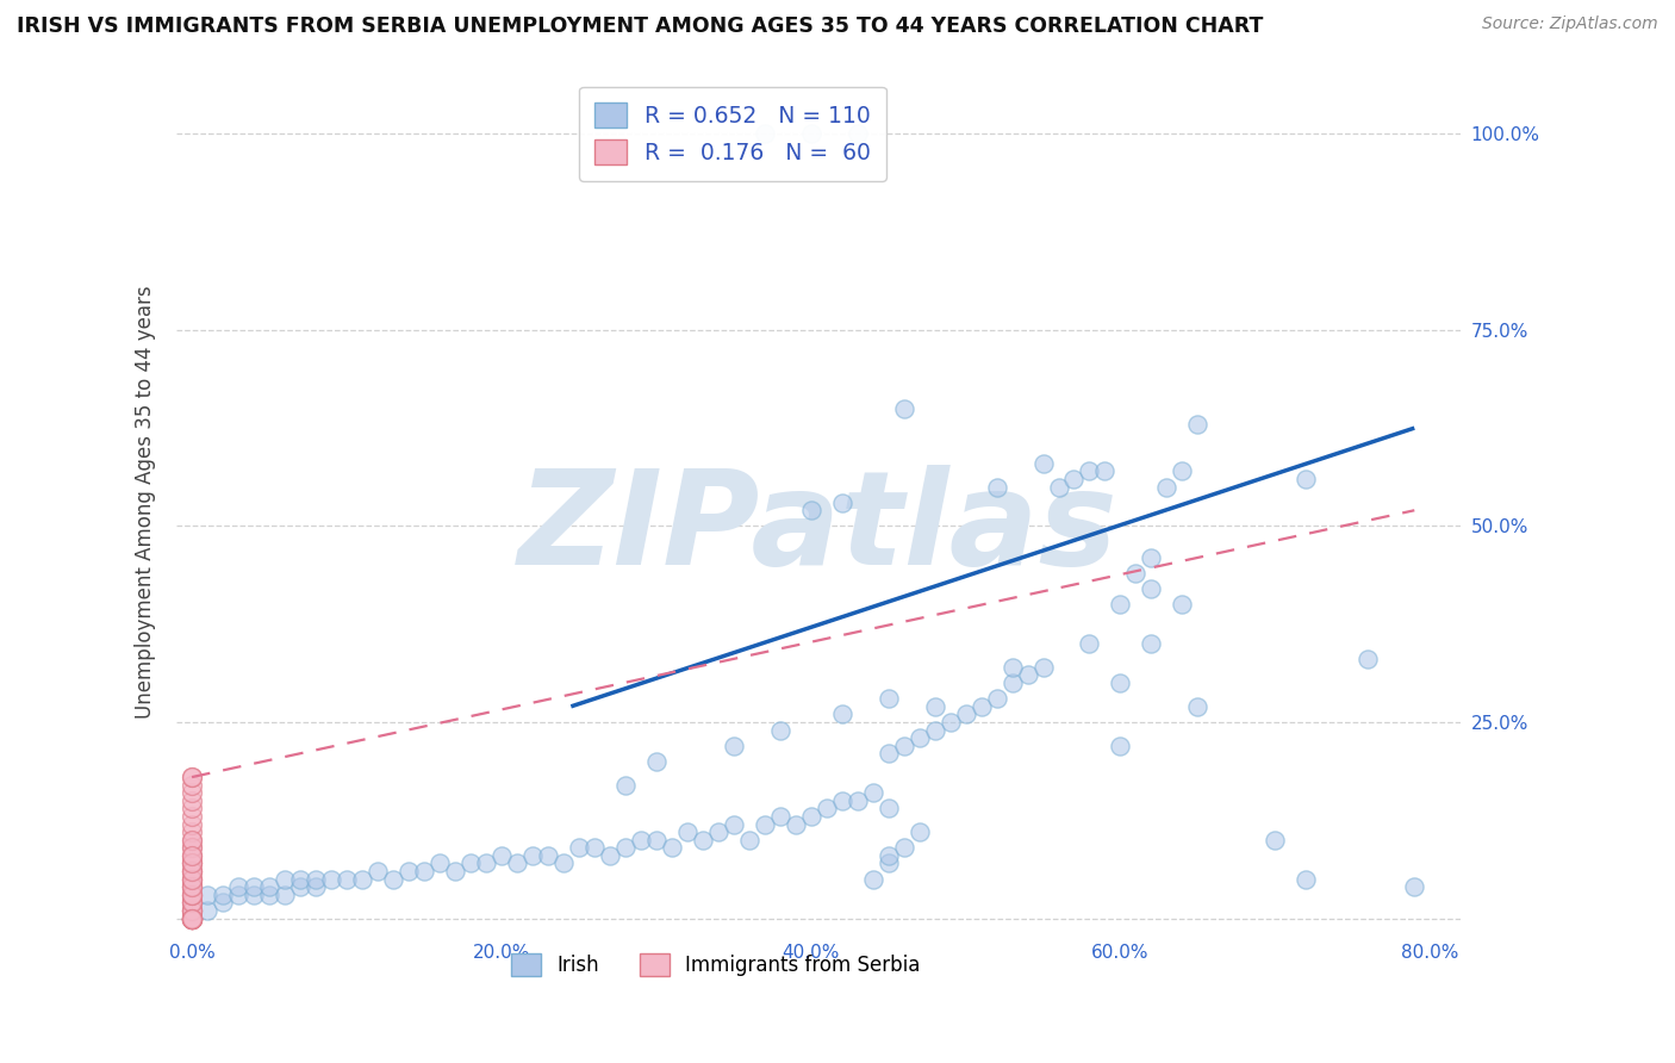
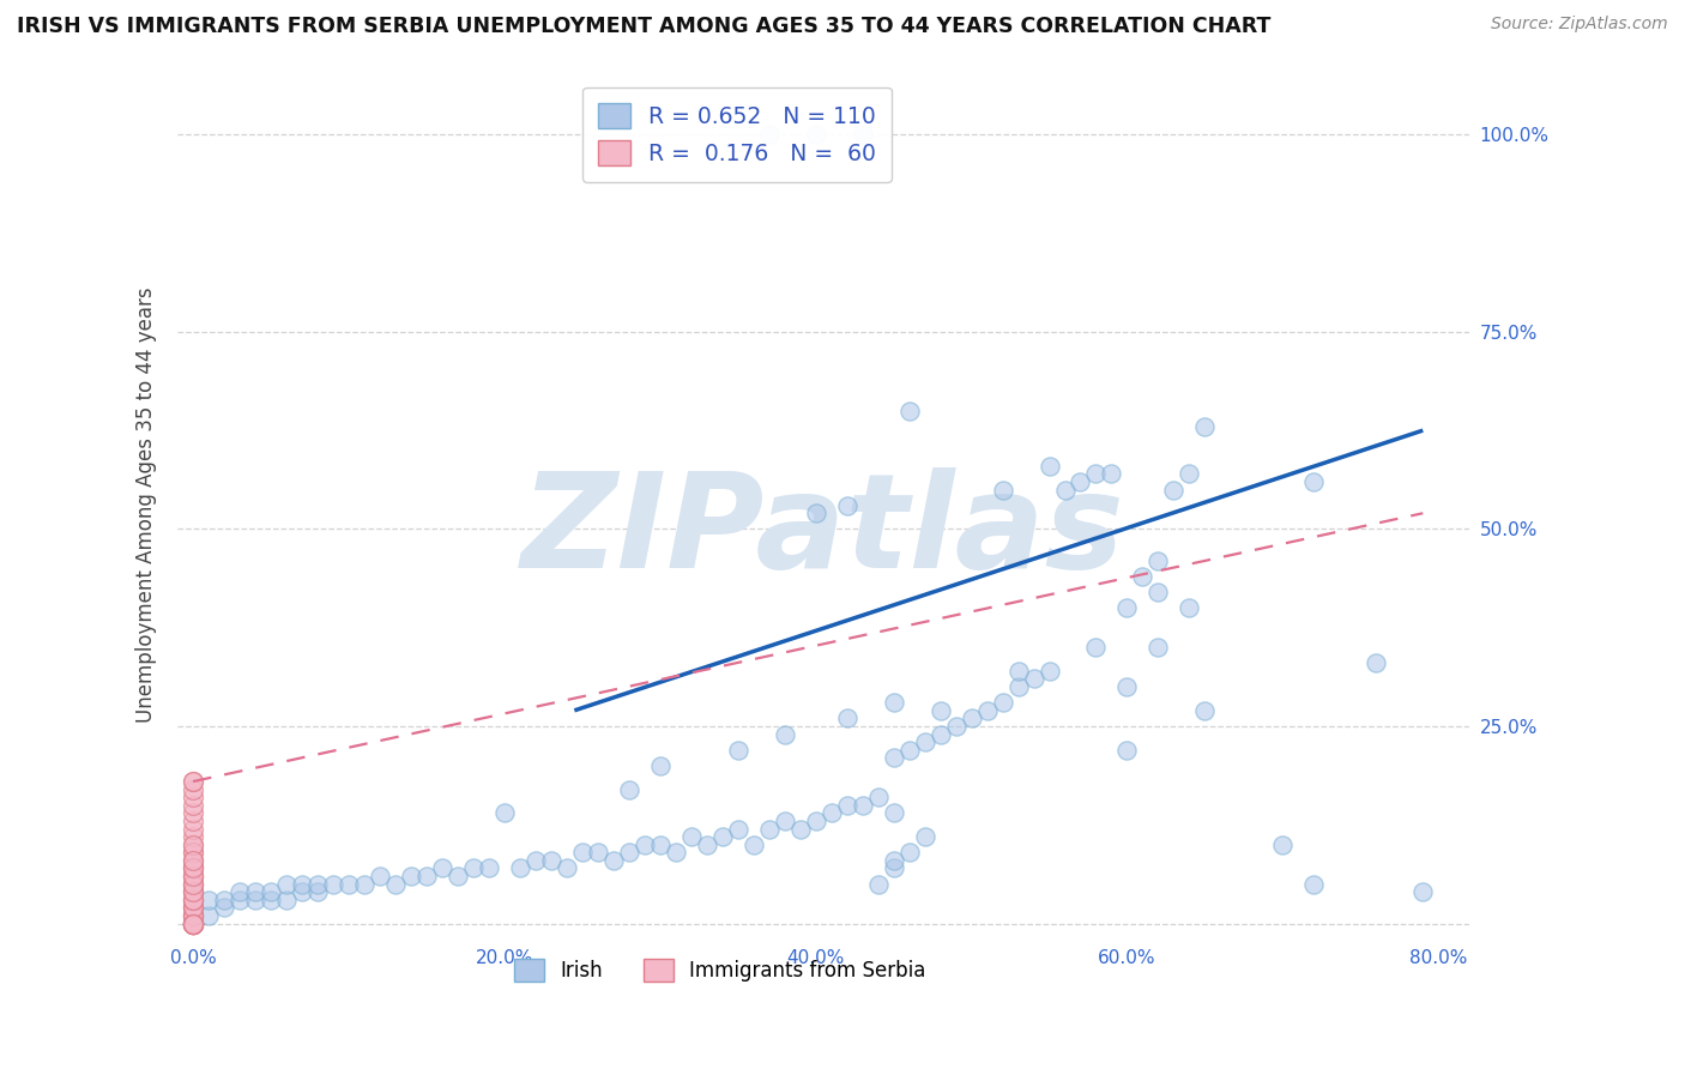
Irish/20.0%: 8% -> 14%
